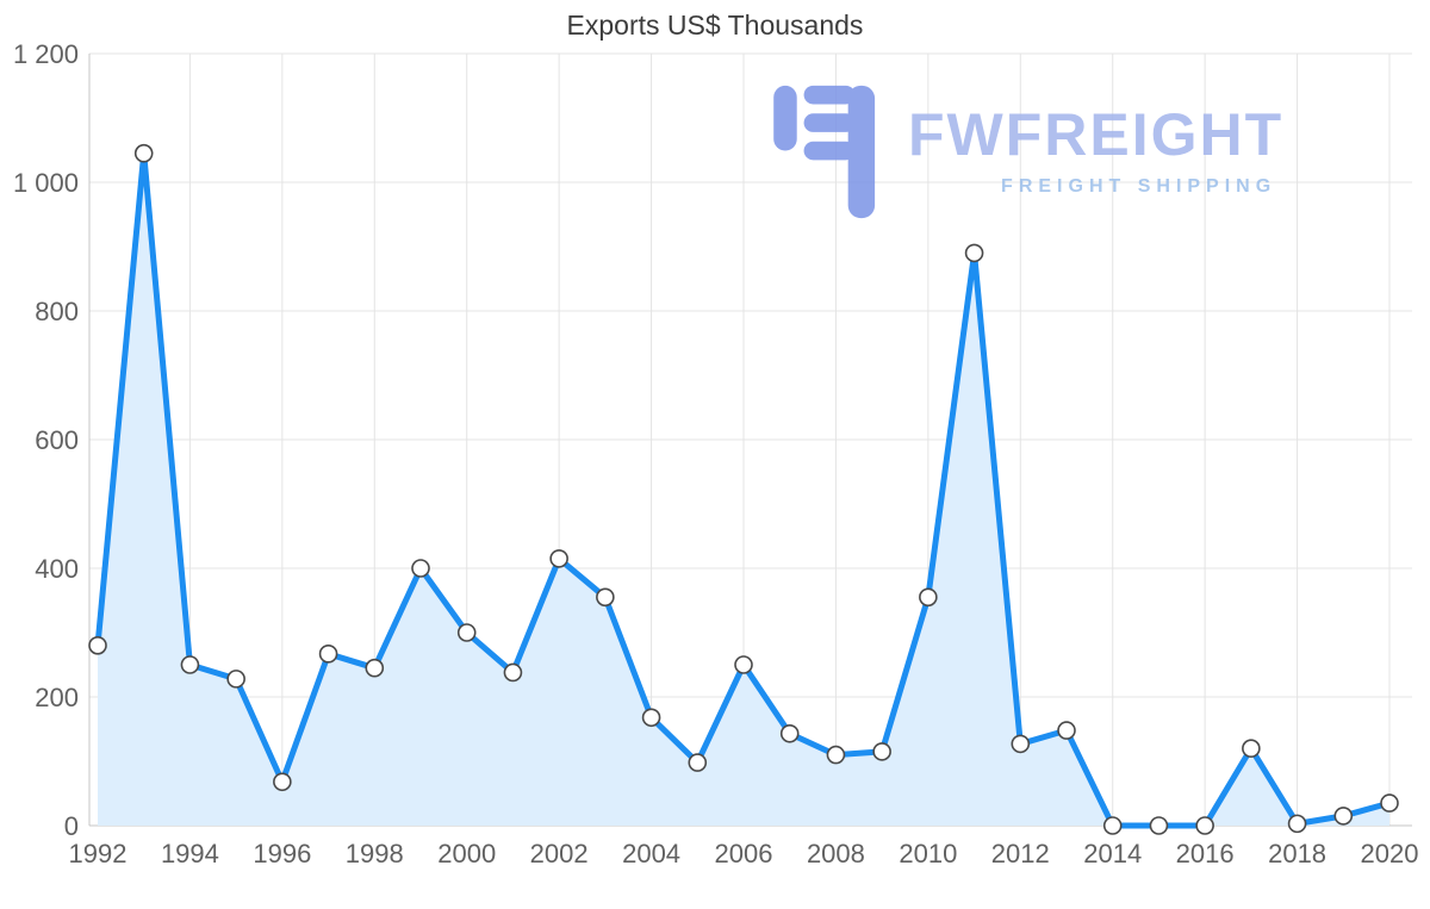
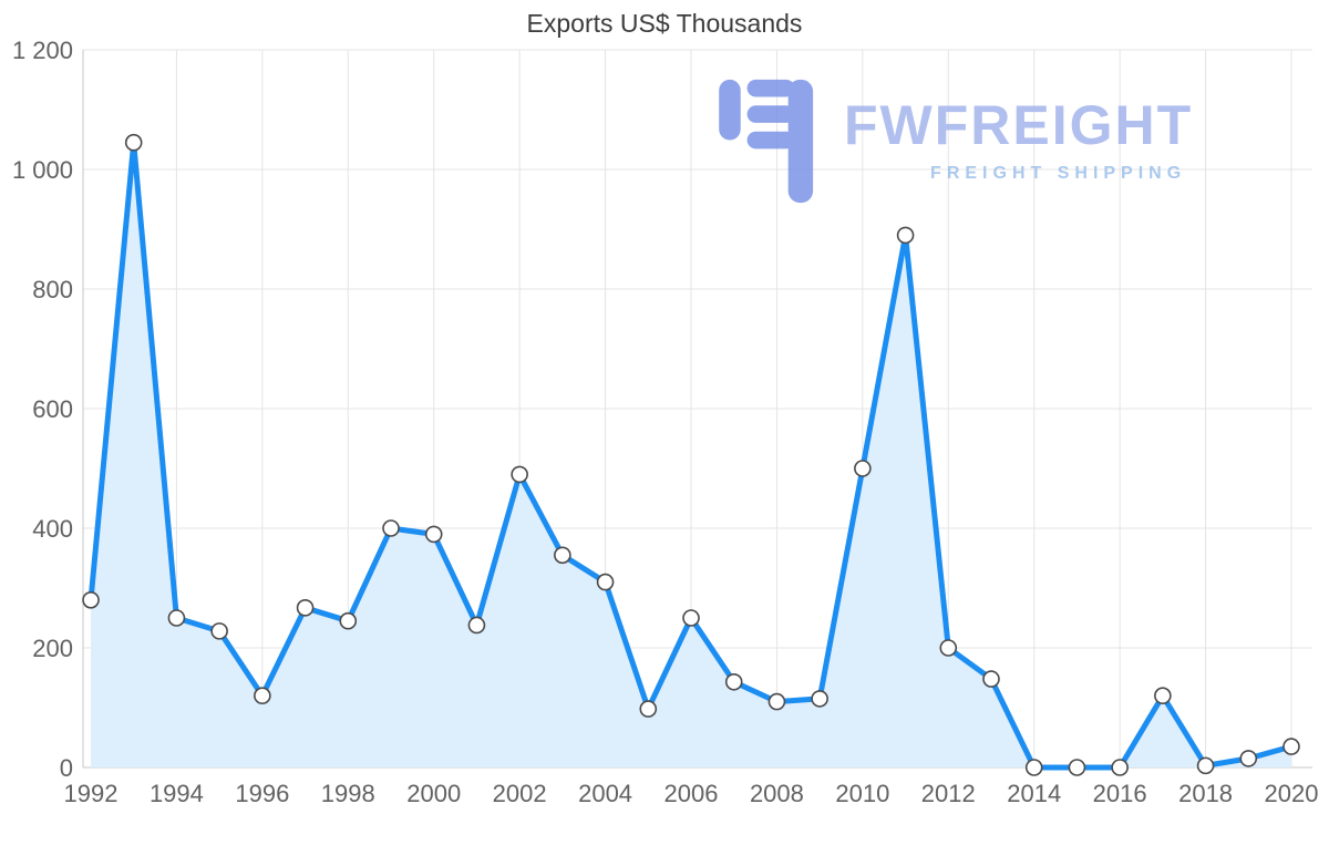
1996: 70 -> 120
2000: 300 -> 390
2002: 420 -> 490
2004: 170 -> 310
2010: 360 -> 500
2012: 130 -> 200
